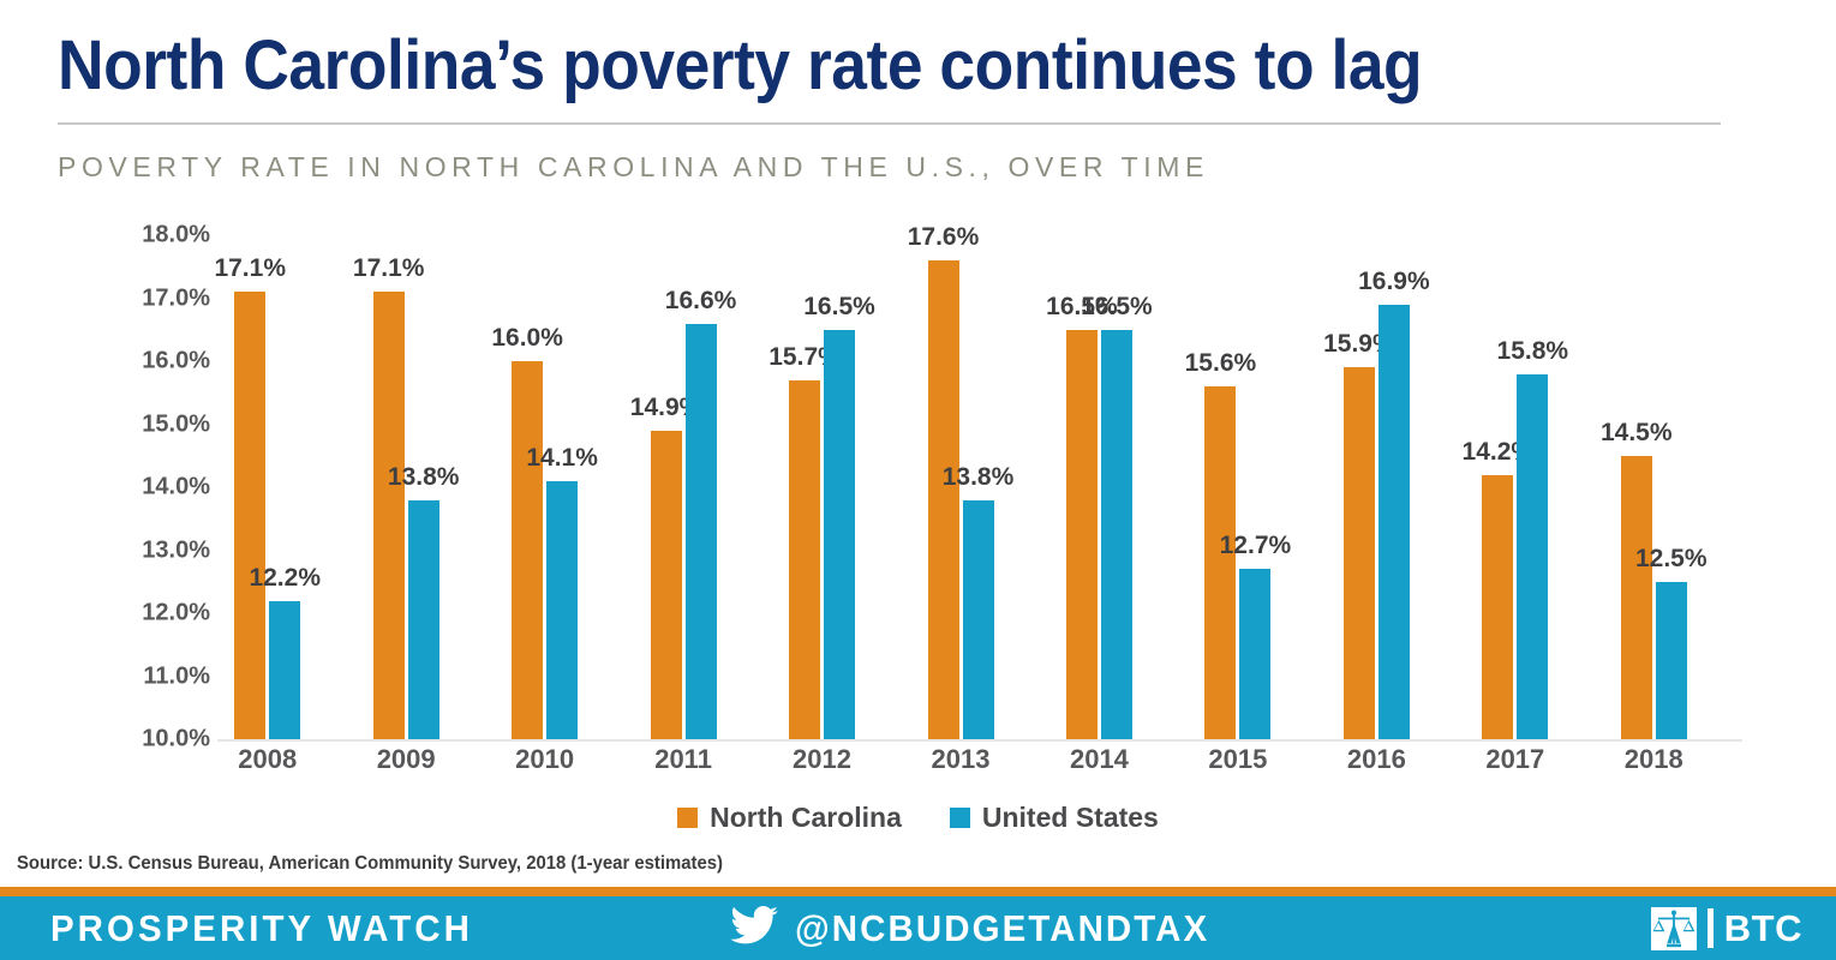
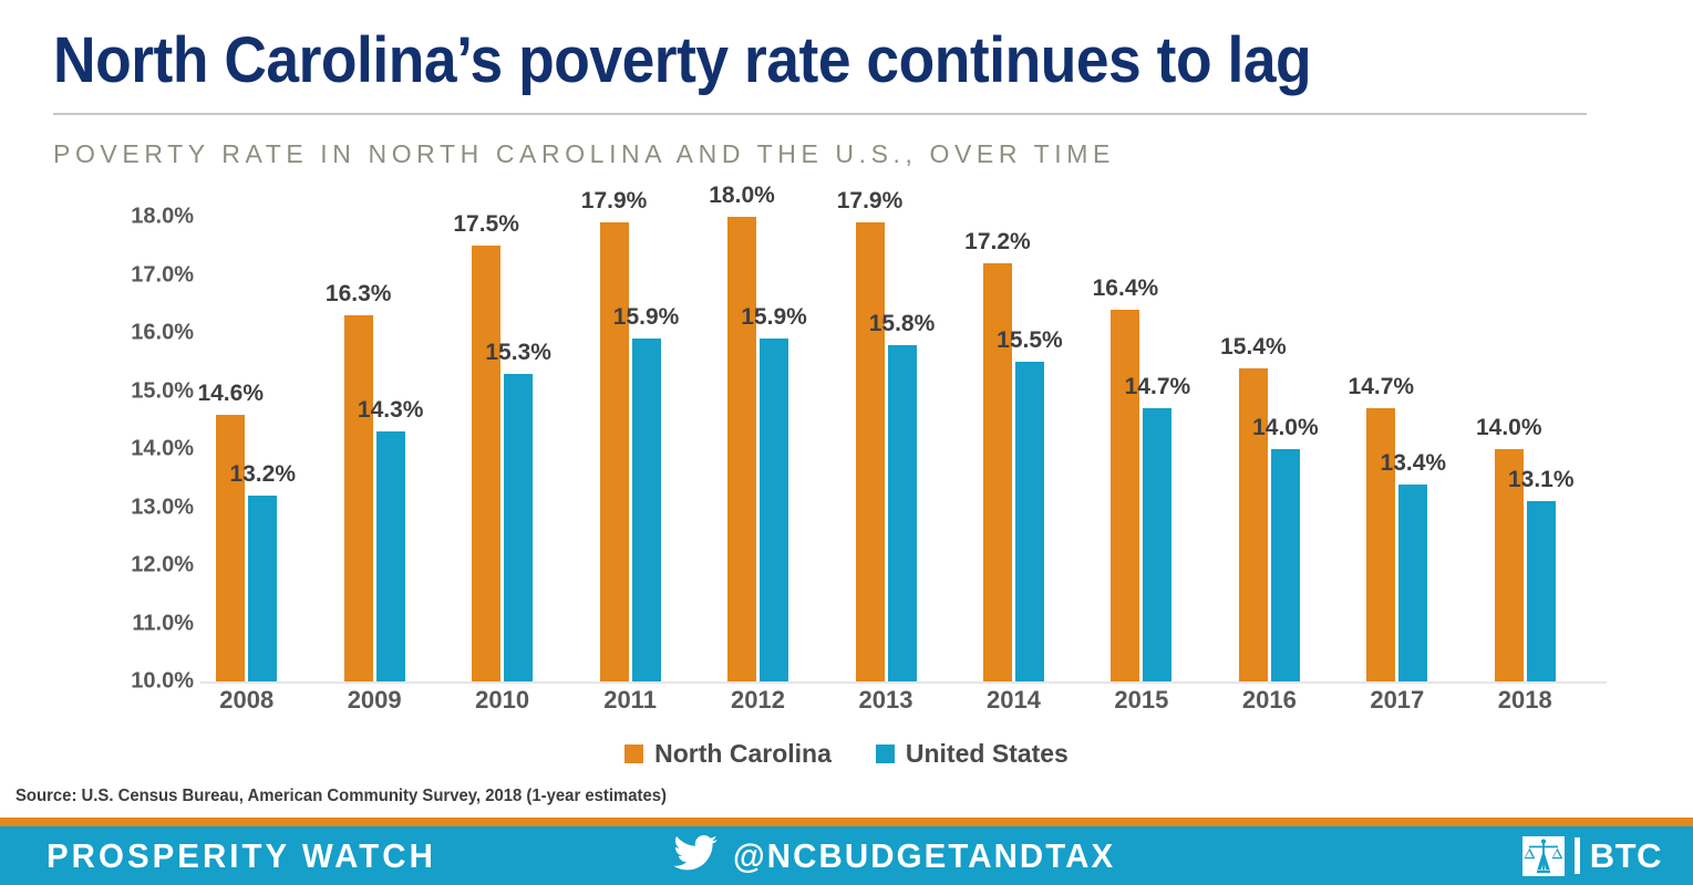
North Carolina/2008: 17.1% -> 14.6%
United States/2008: 12.2% -> 13.2%
North Carolina/2009: 17.1% -> 16.3%
United States/2009: 13.8% -> 14.3%
North Carolina/2010: 16.0% -> 17.5%
United States/2010: 14.1% -> 15.3%
North Carolina/2011: 14.9% -> 17.9%
United States/2011: 16.6% -> 15.9%
North Carolina/2012: 15.7% -> 18.0%
United States/2012: 16.5% -> 15.9%
North Carolina/2013: 17.6% -> 17.9%
United States/2013: 13.8% -> 15.8%
North Carolina/2014: 16.5% -> 17.2%
United States/2014: 16.5% -> 15.5%
North Carolina/2015: 15.6% -> 16.4%
United States/2015: 12.7% -> 14.7%
North Carolina/2016: 15.9% -> 15.4%
United States/2016: 16.9% -> 14.0%
North Carolina/2017: 14.2% -> 14.7%
United States/2017: 15.8% -> 13.4%
North Carolina/2018: 14.5% -> 14.0%
United States/2018: 12.5% -> 13.1%
